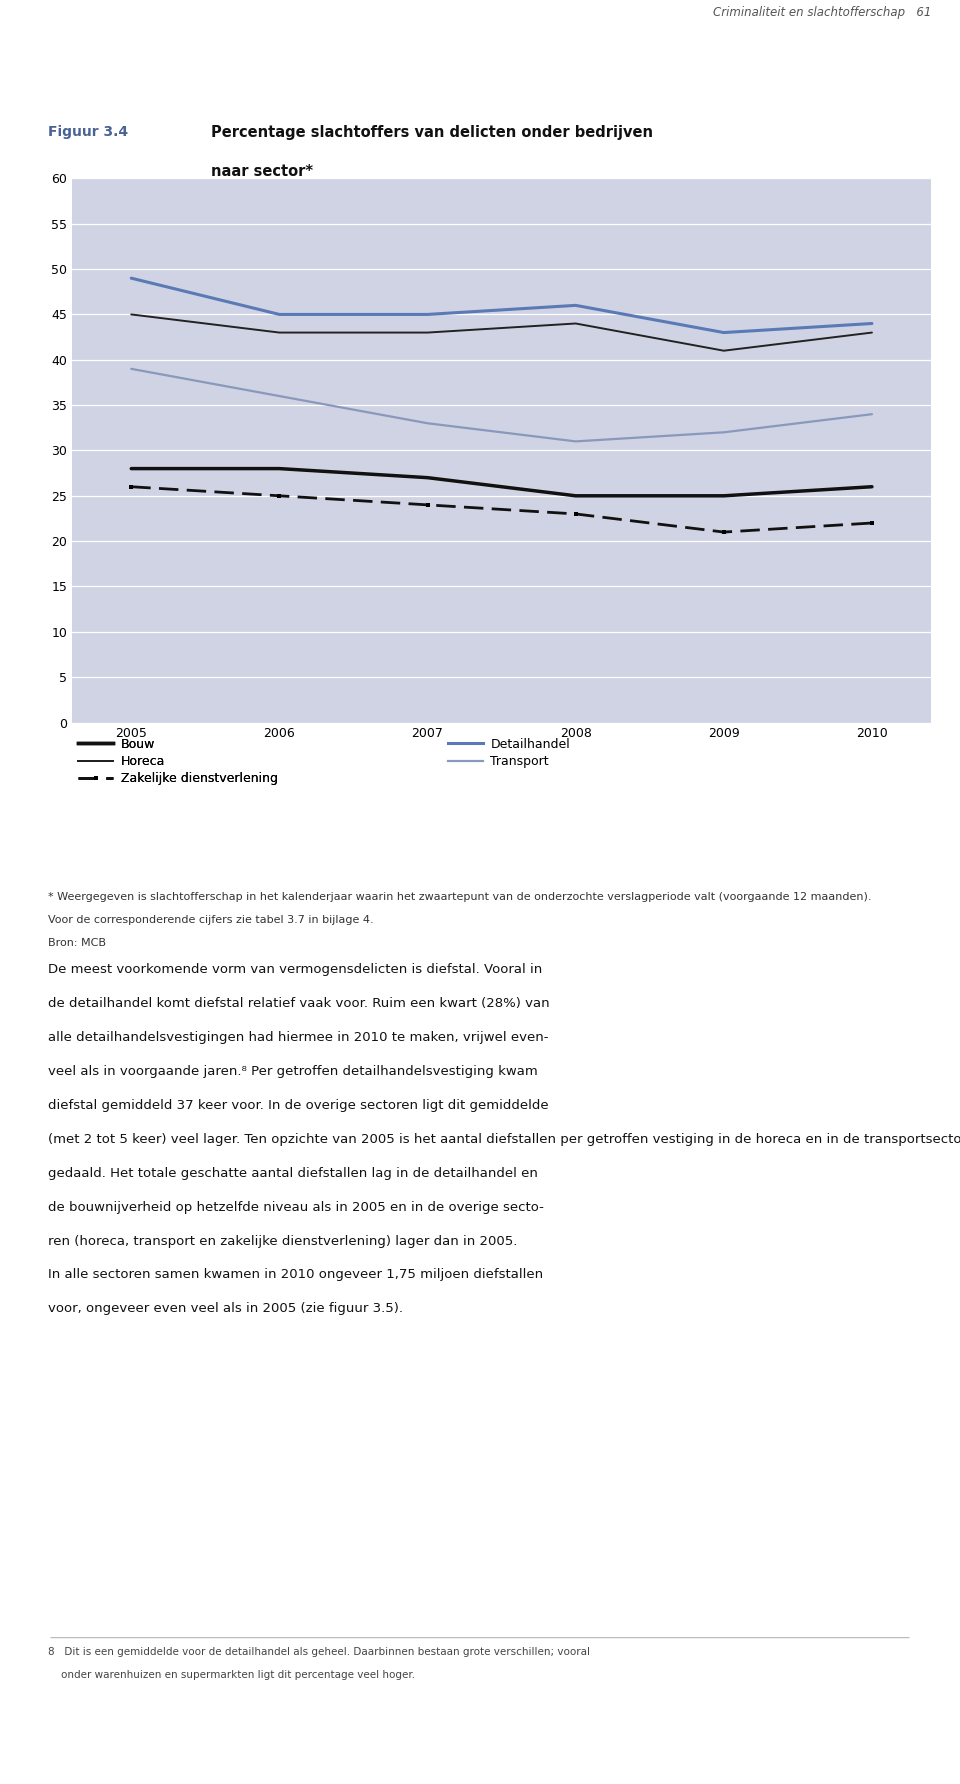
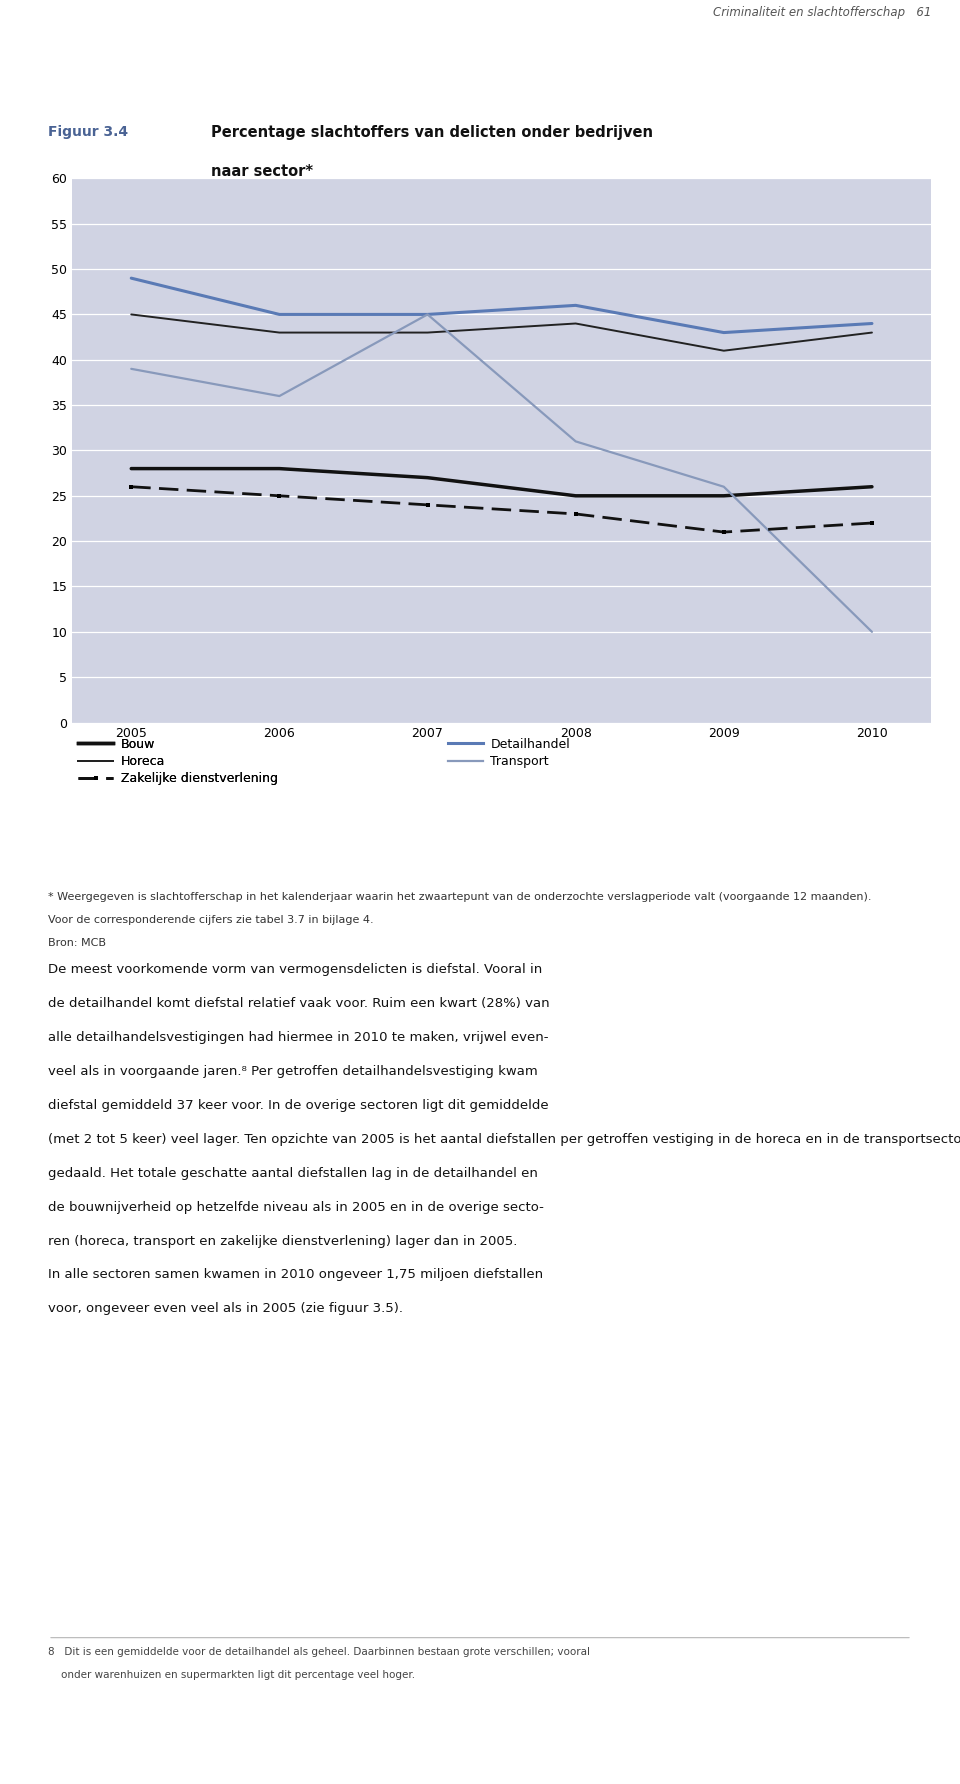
Transport/2007: 33 -> 45
Transport/2009: 32 -> 26
Transport/2010: 34 -> 10
